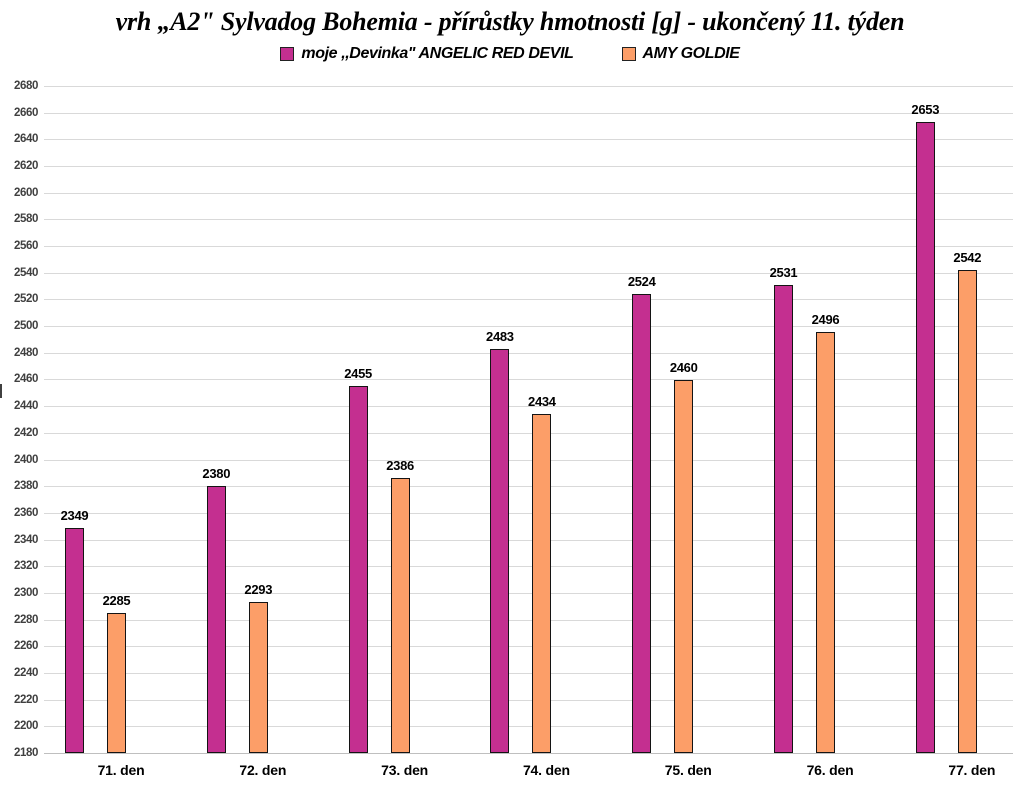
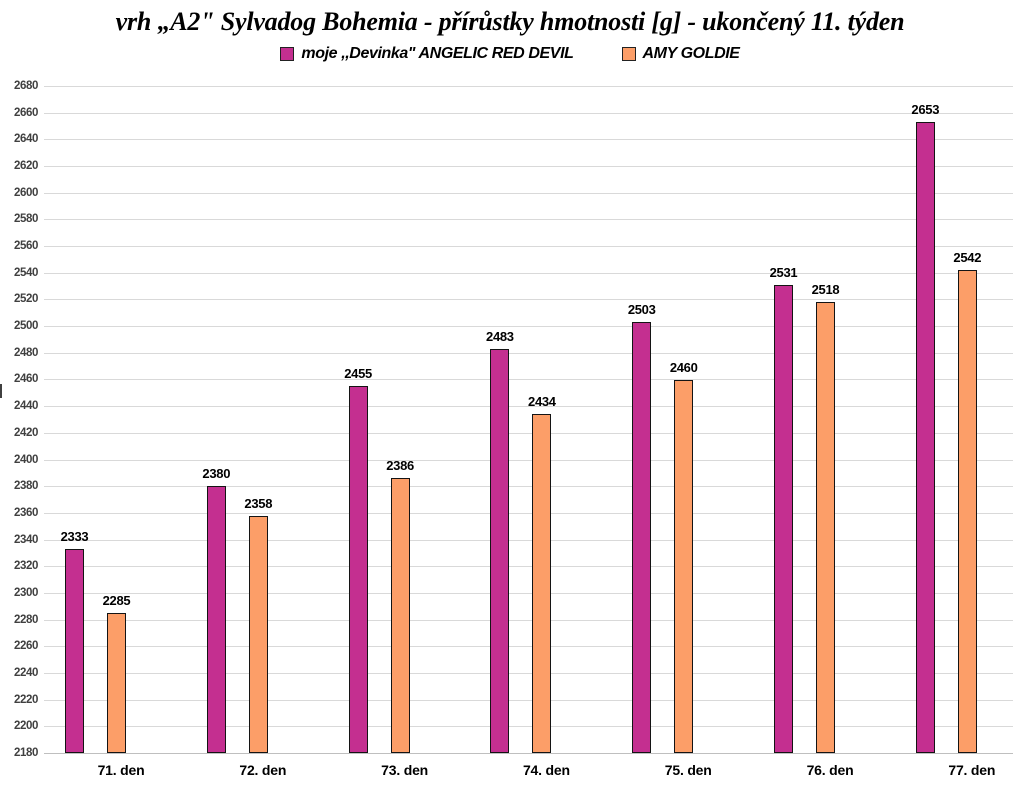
moje ,,Devinka" ANGELIC RED DEVIL/71. den: 2349 -> 2333
AMY GOLDIE/72. den: 2293 -> 2358
moje ,,Devinka" ANGELIC RED DEVIL/75. den: 2524 -> 2503
AMY GOLDIE/76. den: 2496 -> 2518
